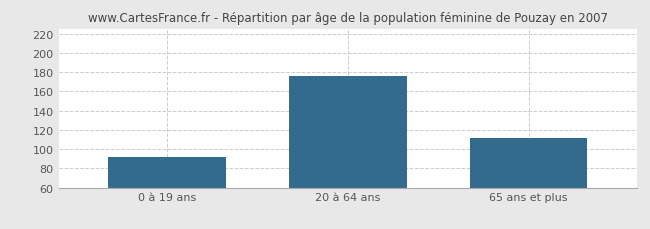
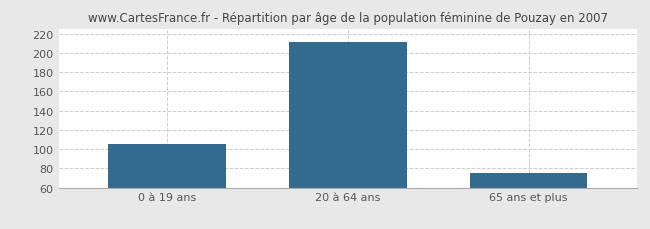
0 à 19 ans: 92 -> 105
20 à 64 ans: 176 -> 211
65 ans et plus: 112 -> 75
